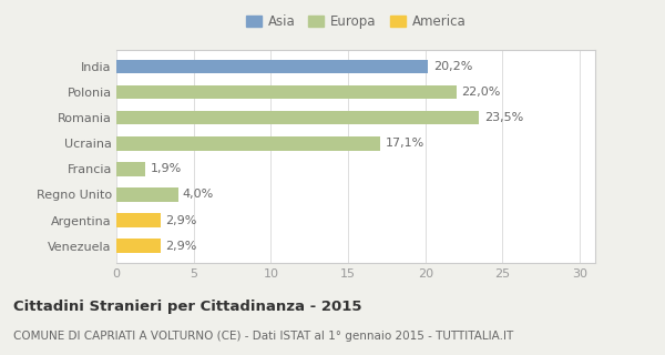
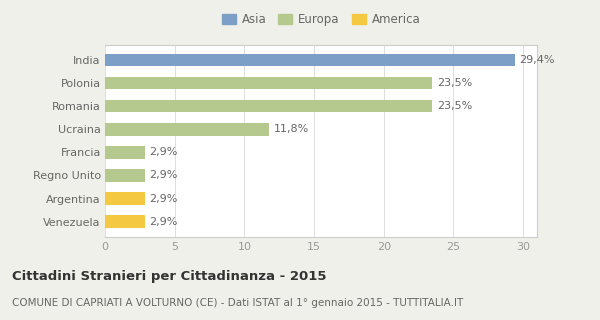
India: 20,2% -> 29,4%
Polonia: 22,0% -> 23,5%
Ucraina: 17,1% -> 11,8%
Francia: 1,9% -> 2,9%
Regno Unito: 4,0% -> 2,9%
